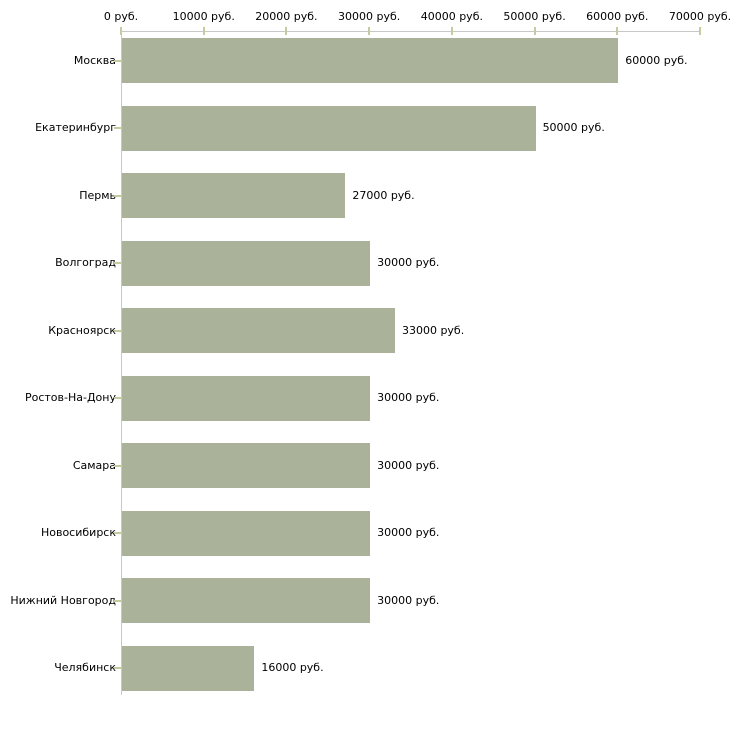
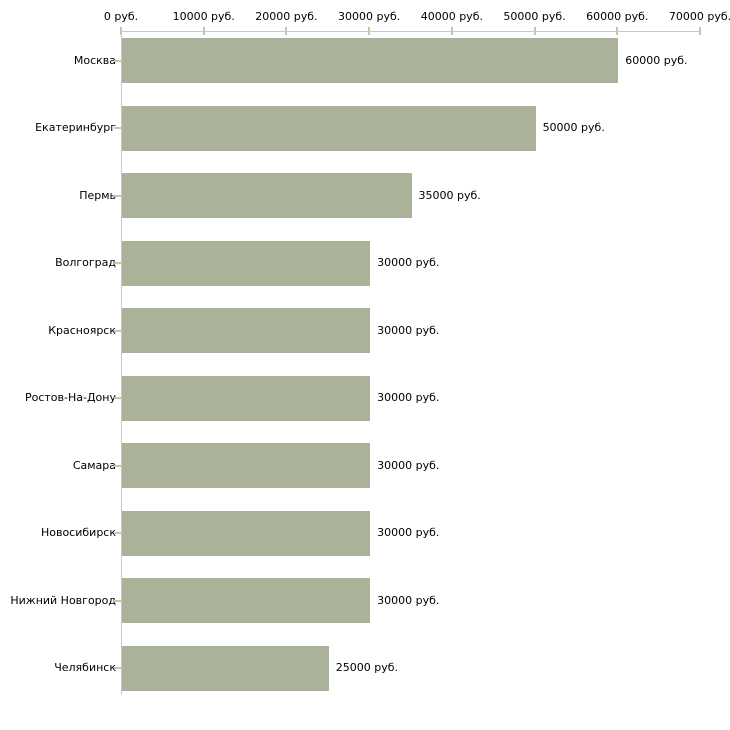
Пермь: 27000 -> 35000
Красноярск: 33000 -> 30000
Челябинск: 16000 -> 25000
